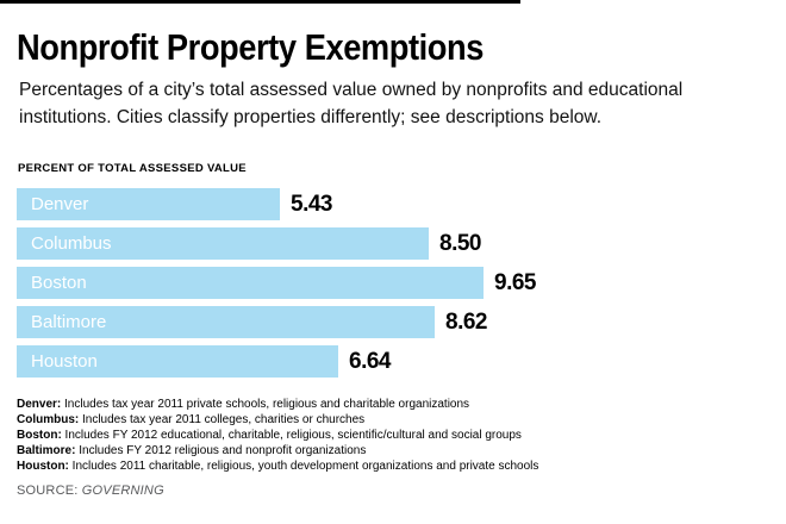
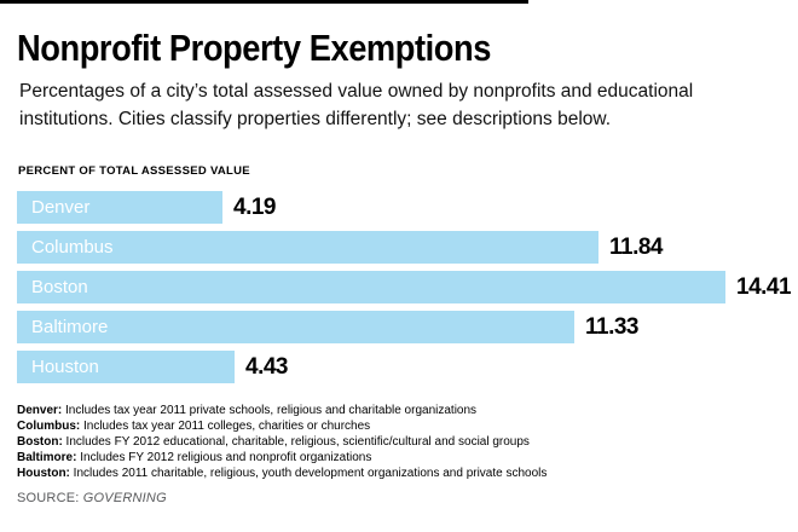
Denver: 5.43 -> 4.19
Columbus: 8.50 -> 11.84
Boston: 9.65 -> 14.41
Baltimore: 8.62 -> 11.33
Houston: 6.64 -> 4.43
